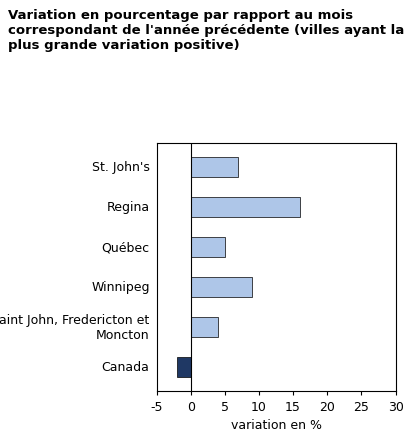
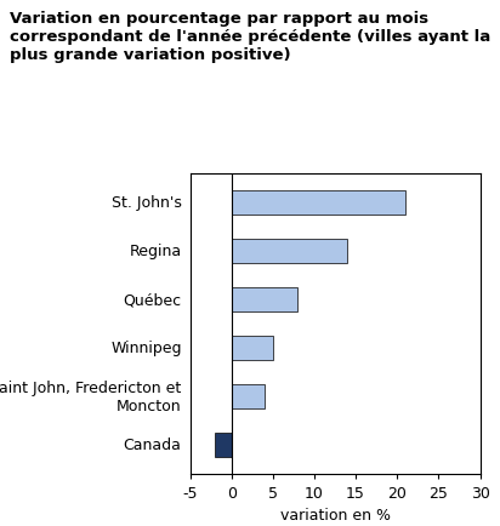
St. John's: 7 -> 21
Regina: 16 -> 14
Québec: 5 -> 8
Winnipeg: 9 -> 5
